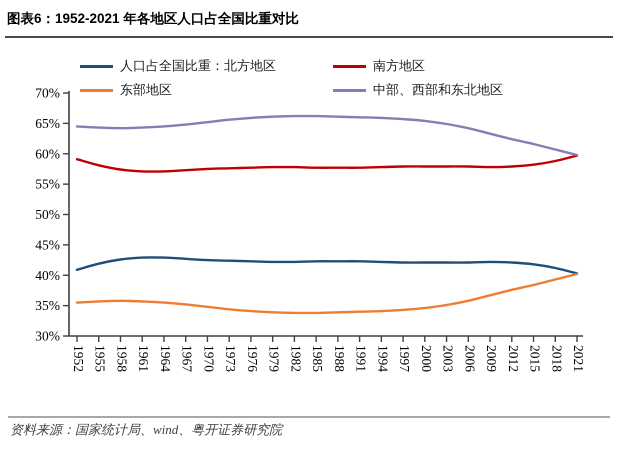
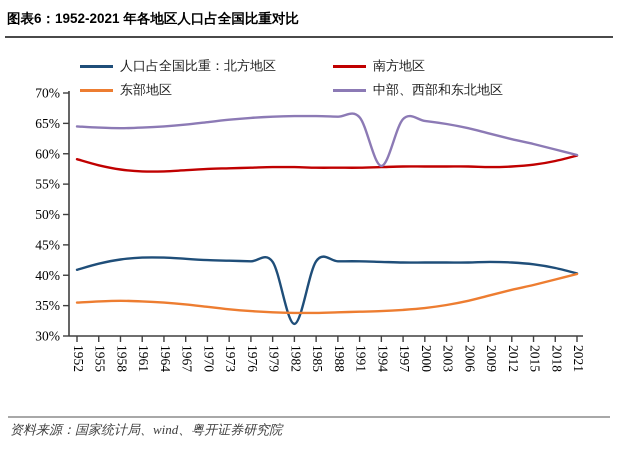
人口占全国比重：北方地区/1982: 42% -> 32%
中部、西部和东北地区/1994: 66% -> 58%
